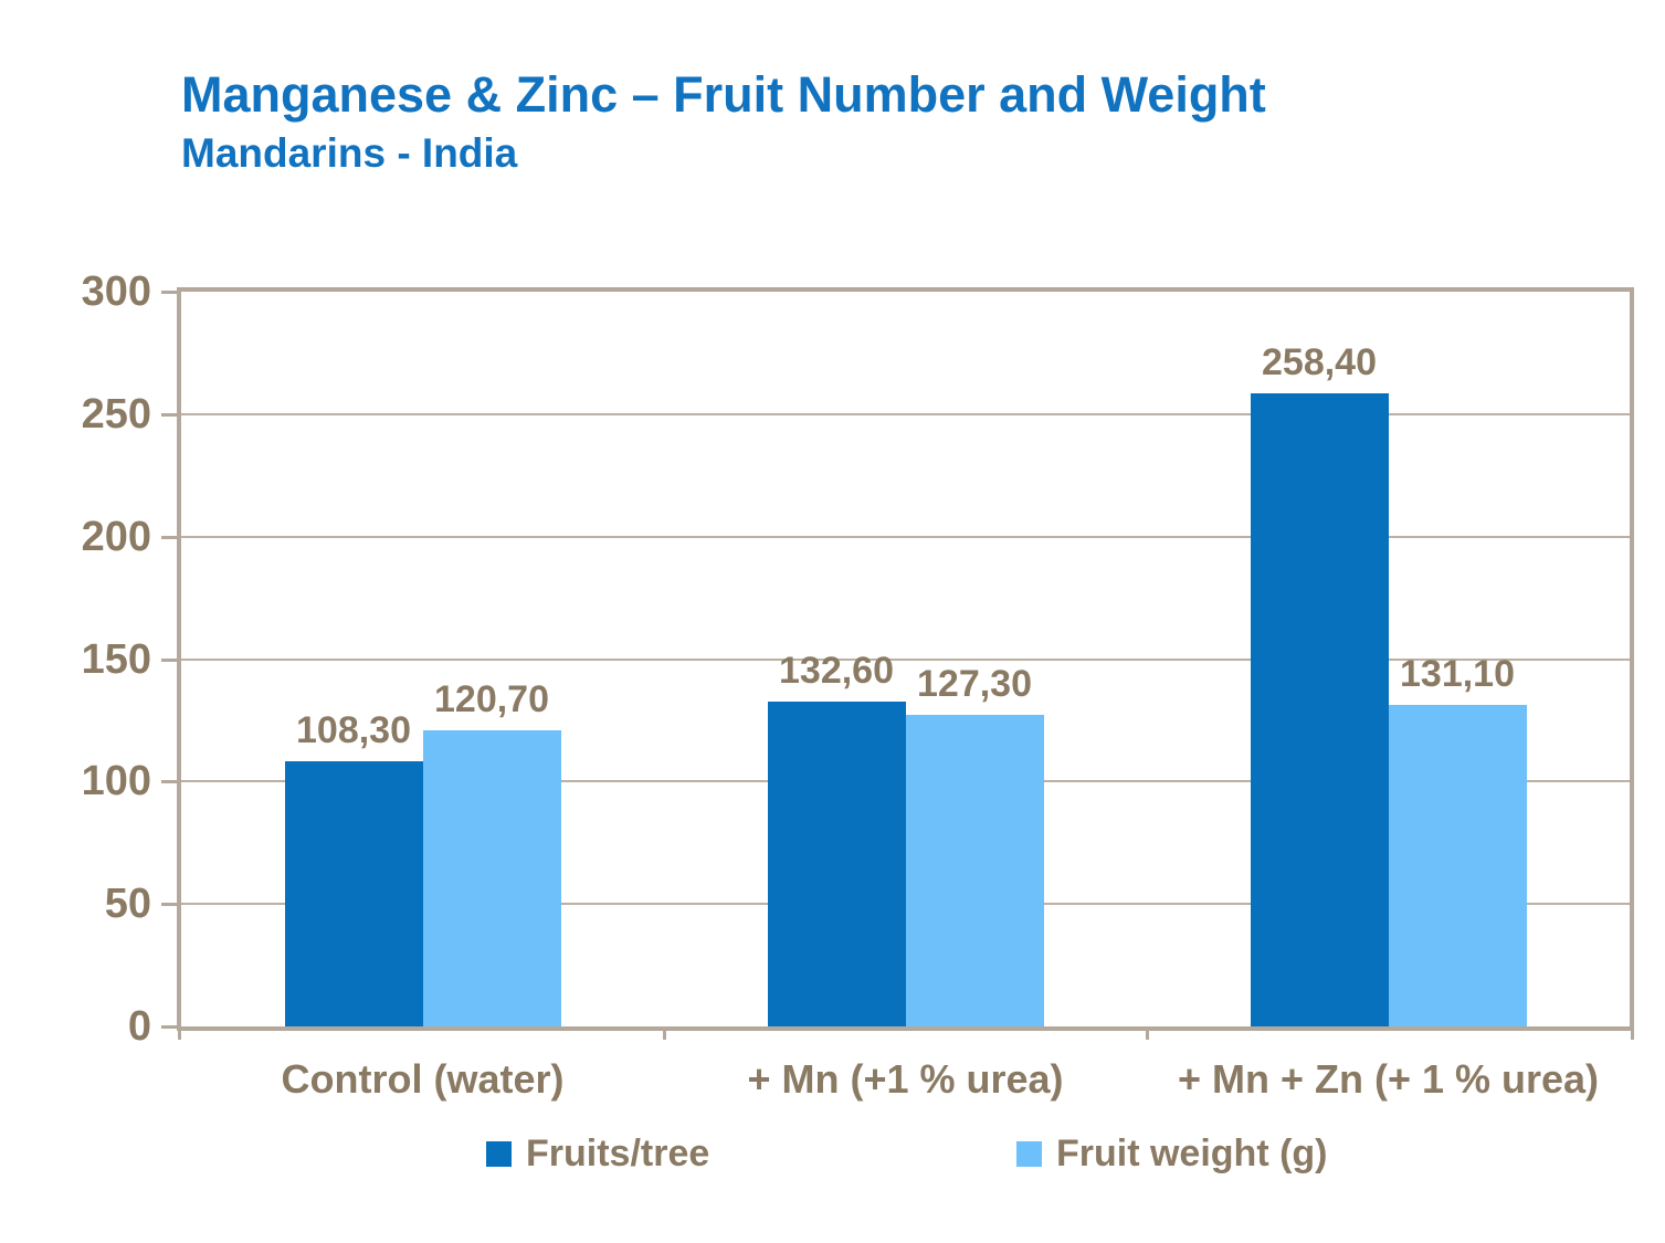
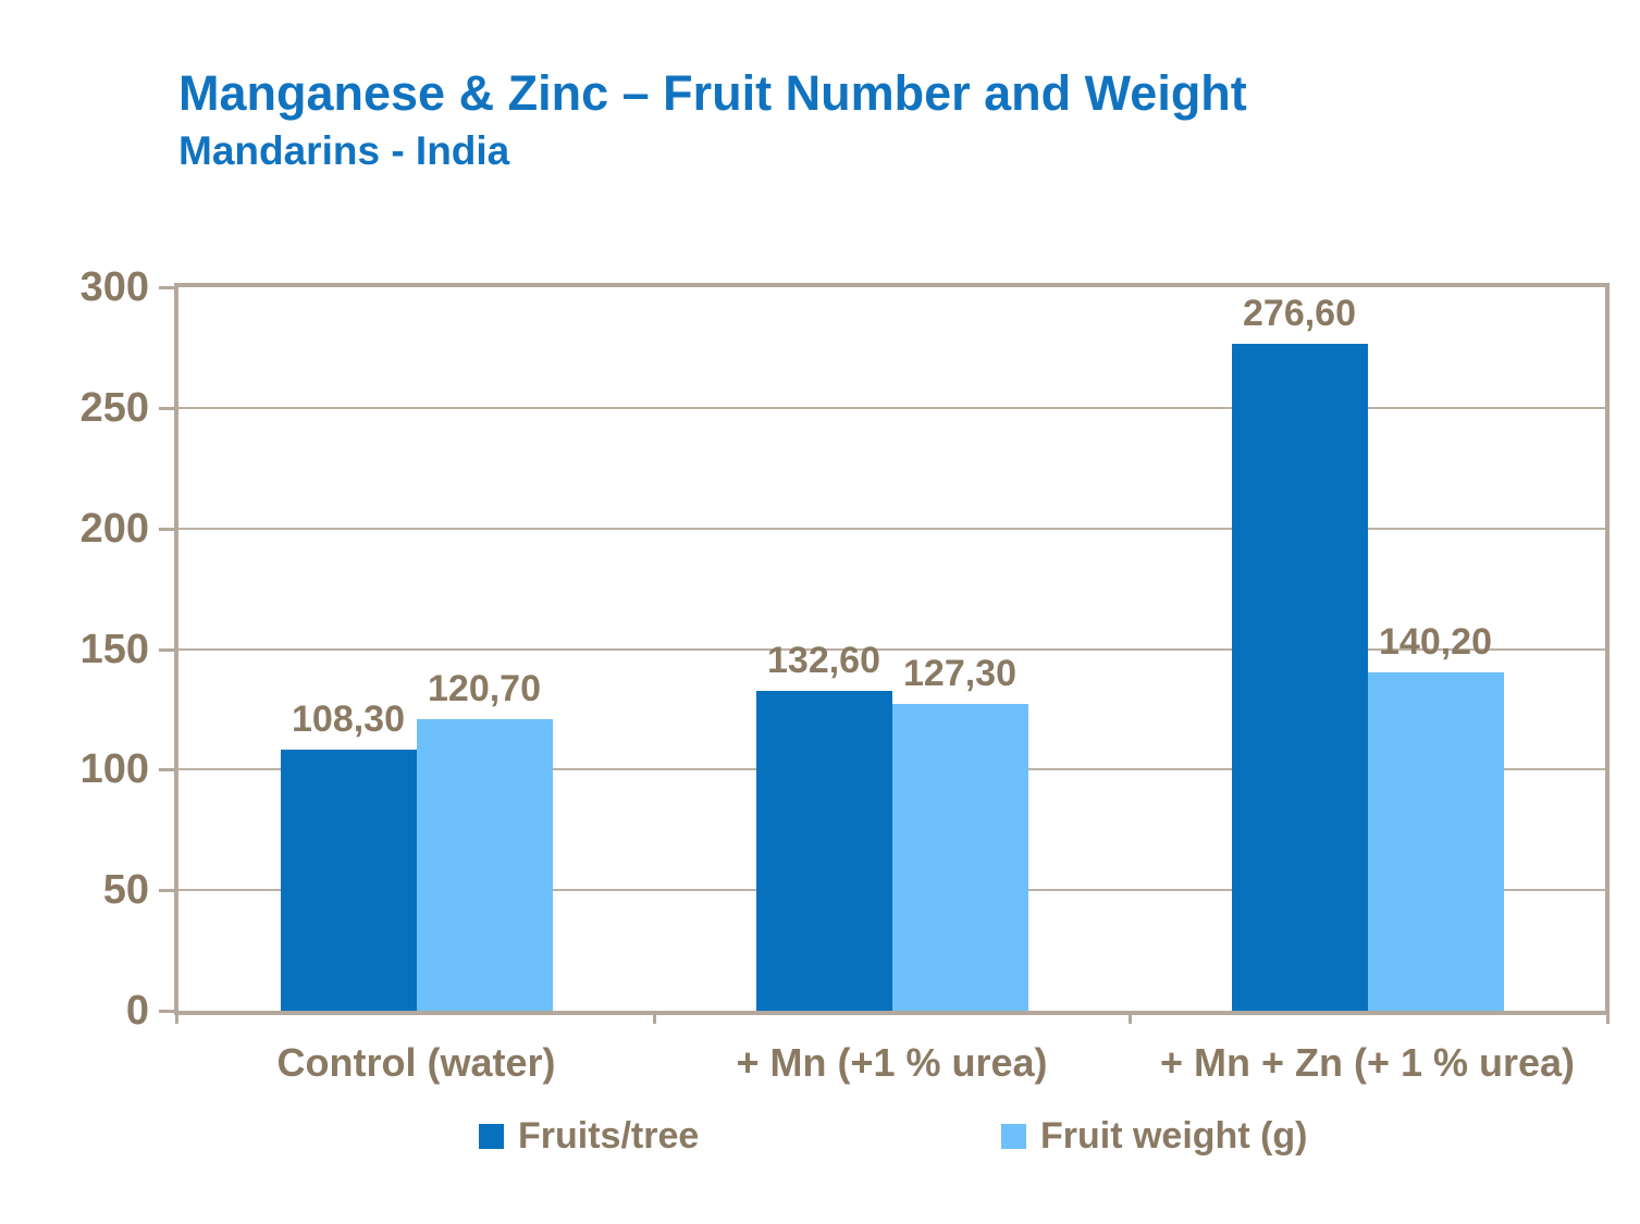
Fruits/tree/+ Mn + Zn (+ 1 % urea): 258,40 -> 276,60
Fruit weight (g)/+ Mn + Zn (+ 1 % urea): 131,10 -> 140,20
